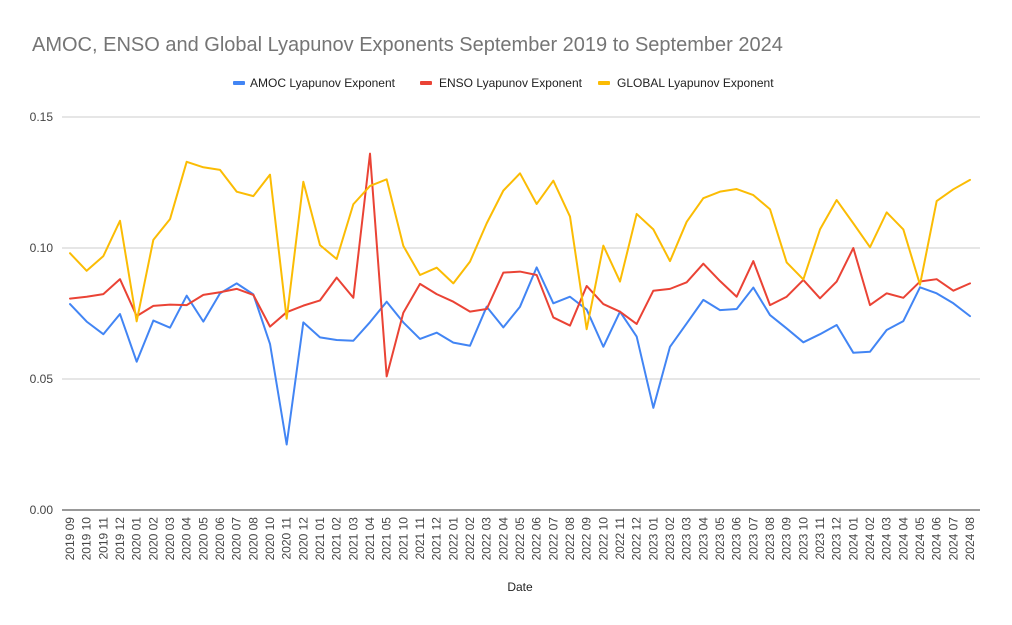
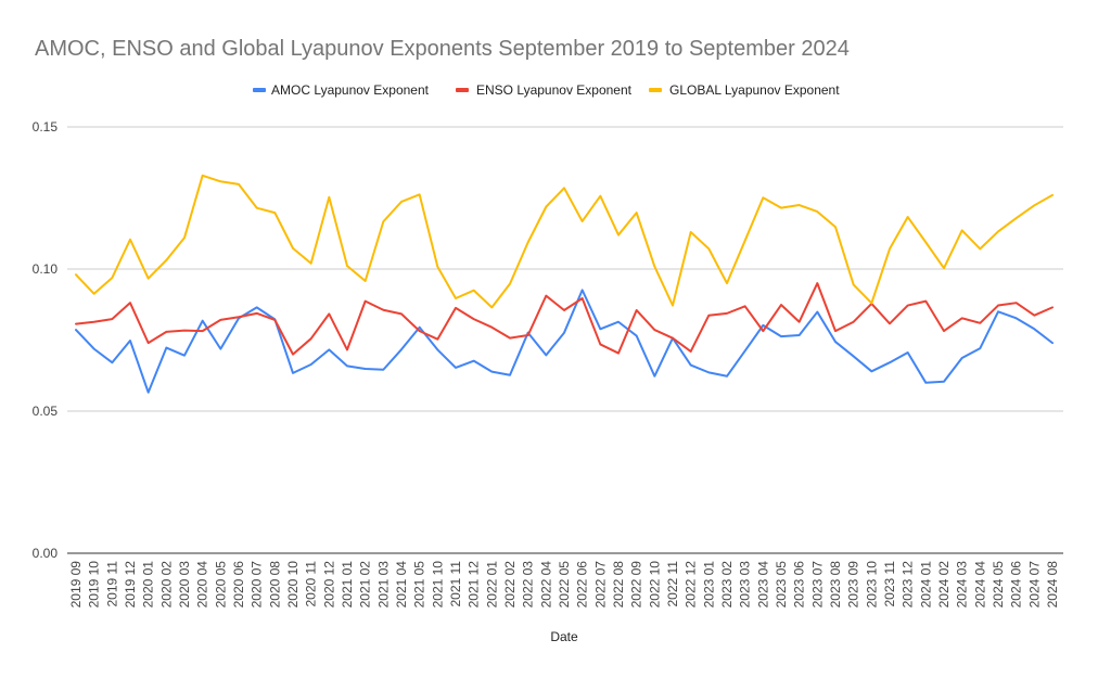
GLOBAL Lyapunov Exponent/2020 01: 0.072 -> 0.097
GLOBAL Lyapunov Exponent/2020 10: 0.128 -> 0.107
AMOC Lyapunov Exponent/2020 11: 0.025 -> 0.066
GLOBAL Lyapunov Exponent/2020 11: 0.073 -> 0.102
ENSO Lyapunov Exponent/2020 12: 0.078 -> 0.084
ENSO Lyapunov Exponent/2021 01: 0.080 -> 0.072
ENSO Lyapunov Exponent/2021 03: 0.081 -> 0.086
ENSO Lyapunov Exponent/2021 04: 0.136 -> 0.084
ENSO Lyapunov Exponent/2021 05: 0.051 -> 0.078
ENSO Lyapunov Exponent/2022 05: 0.091 -> 0.086
GLOBAL Lyapunov Exponent/2022 09: 0.069 -> 0.120
AMOC Lyapunov Exponent/2023 01: 0.039 -> 0.064
ENSO Lyapunov Exponent/2023 04: 0.094 -> 0.078
GLOBAL Lyapunov Exponent/2023 04: 0.119 -> 0.125
ENSO Lyapunov Exponent/2024 01: 0.100 -> 0.089
GLOBAL Lyapunov Exponent/2024 05: 0.086 -> 0.113
